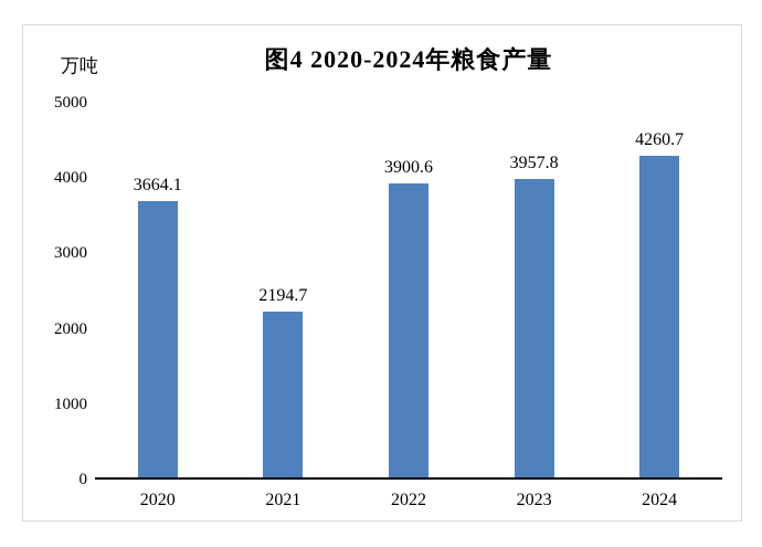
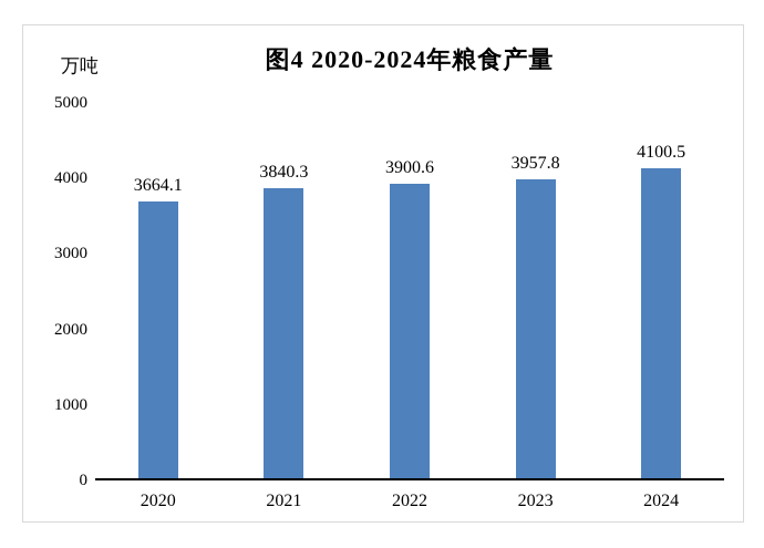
2021: 2194.7 -> 3840.3
2024: 4260.7 -> 4100.5
